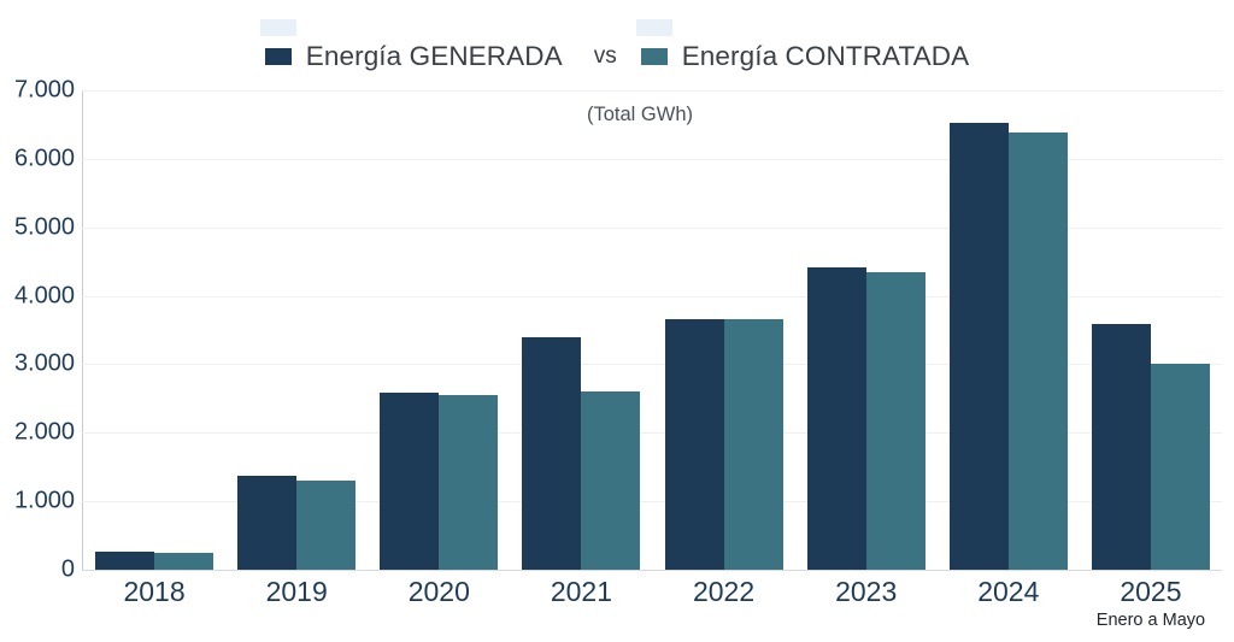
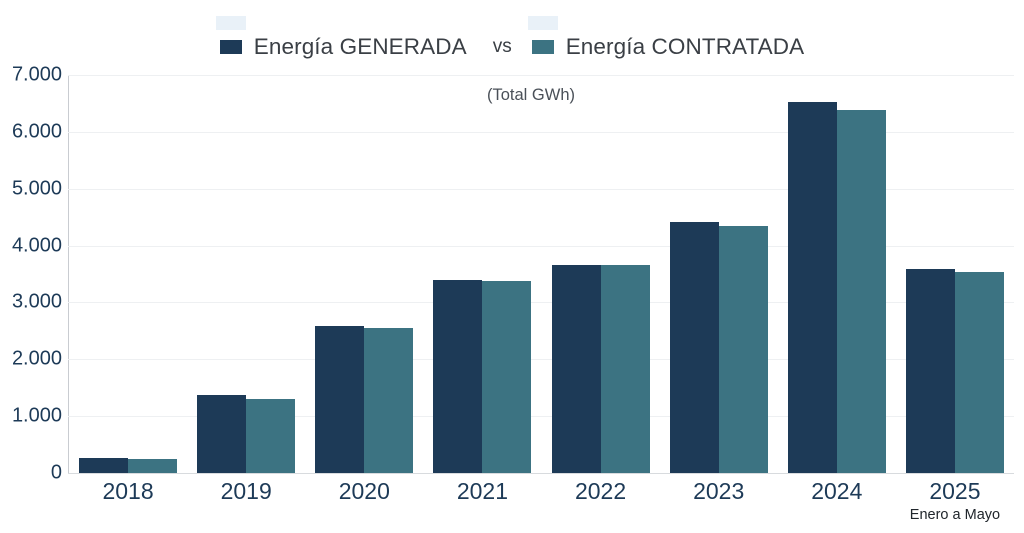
Energía CONTRATADA/2021: 2600 -> 3400
Energía CONTRATADA/2025: 3000 -> 3500
